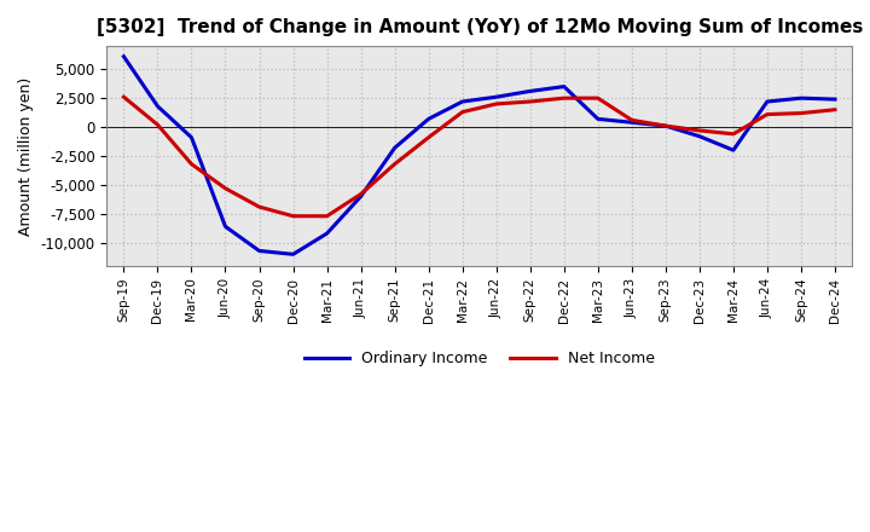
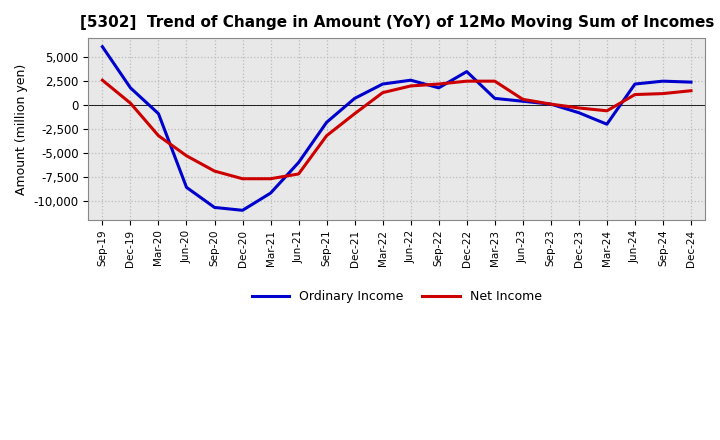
Net Income/Jun-21: -5,800 -> -7,200
Ordinary Income/Sep-22: 3,100 -> 1,800
